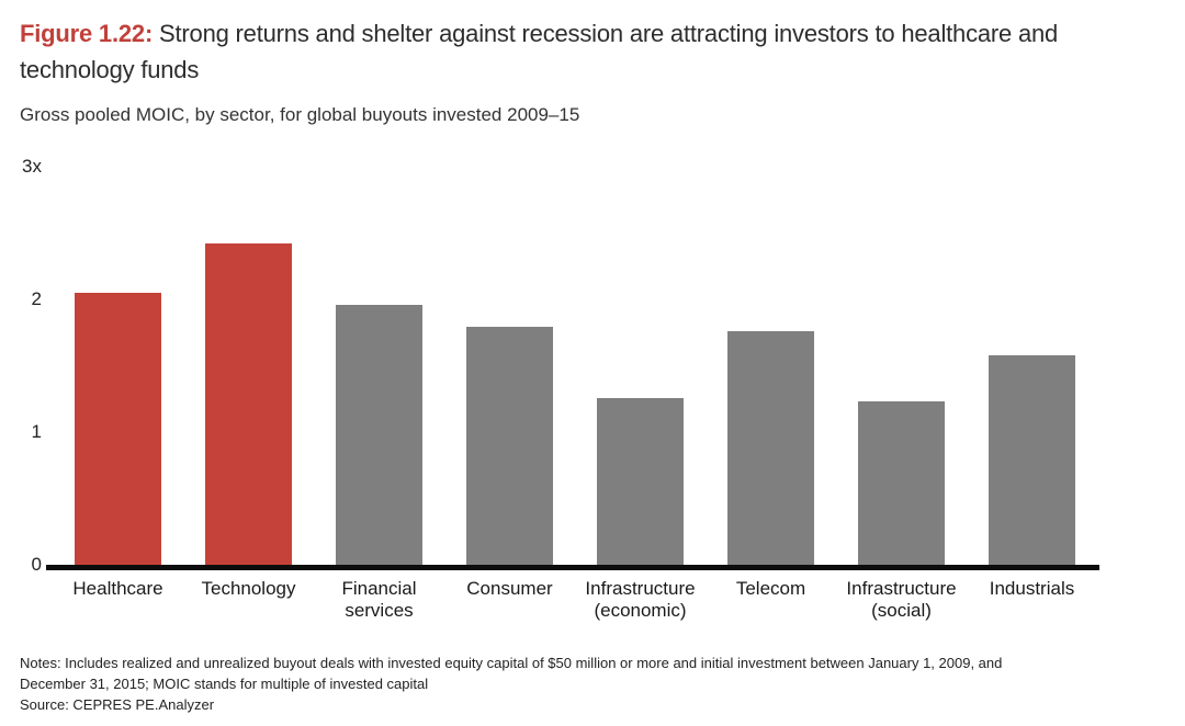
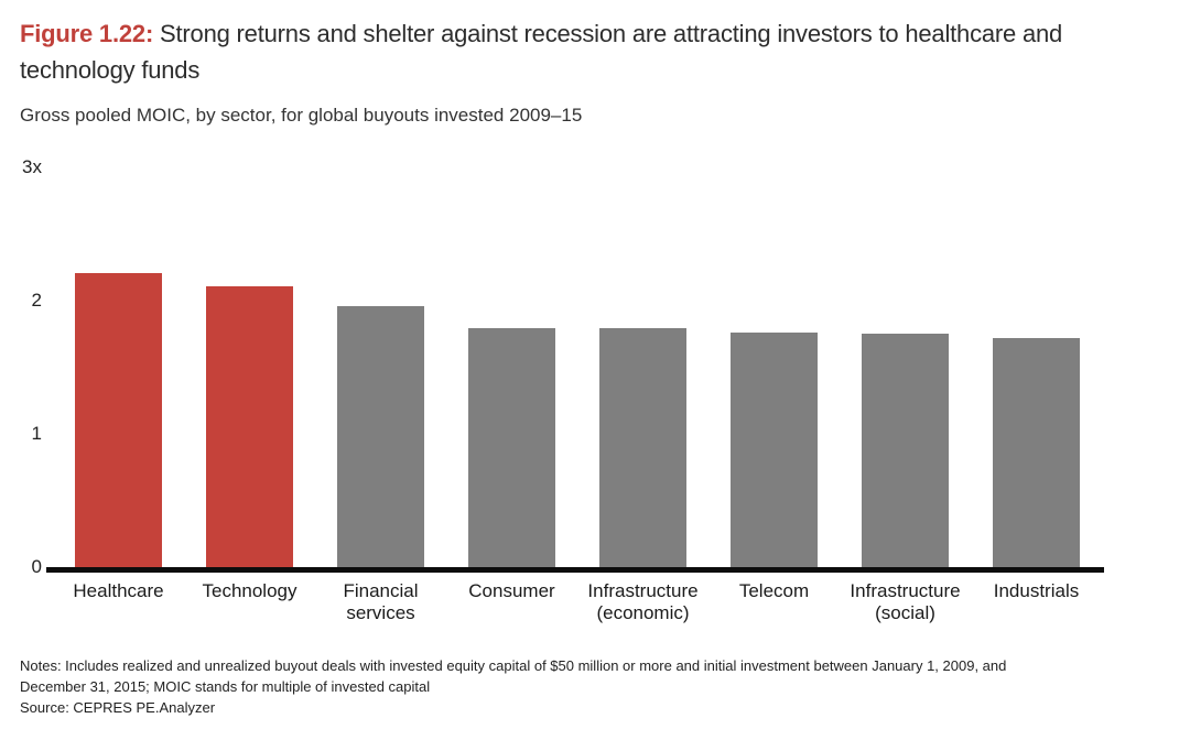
Healthcare: 2.05 -> 2.21
Technology: 2.42 -> 2.11
Infrastructure (economic): 1.26 -> 1.79
Infrastructure (social): 1.23 -> 1.75
Industrials: 1.58 -> 1.72
